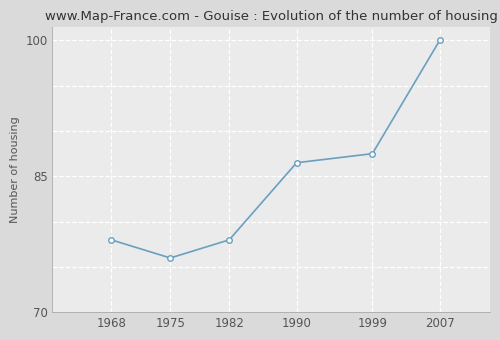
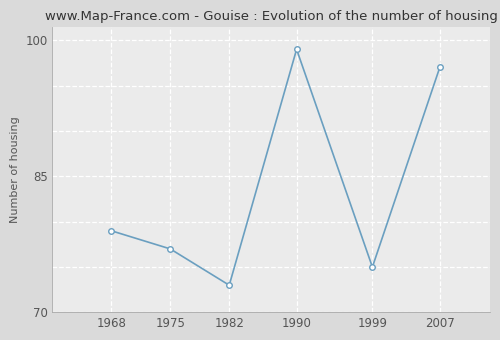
1968: 78.0 -> 79.0
1975: 76.0 -> 77.0
1982: 78.0 -> 73.0
1990: 86.5 -> 99.0
1999: 87.5 -> 75.0
2007: 100.0 -> 97.0
